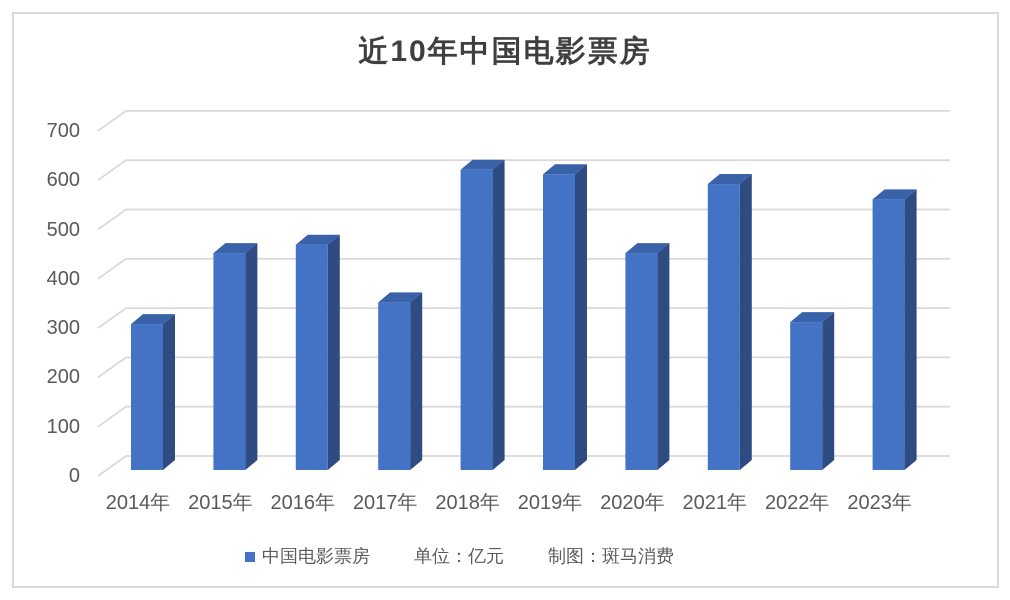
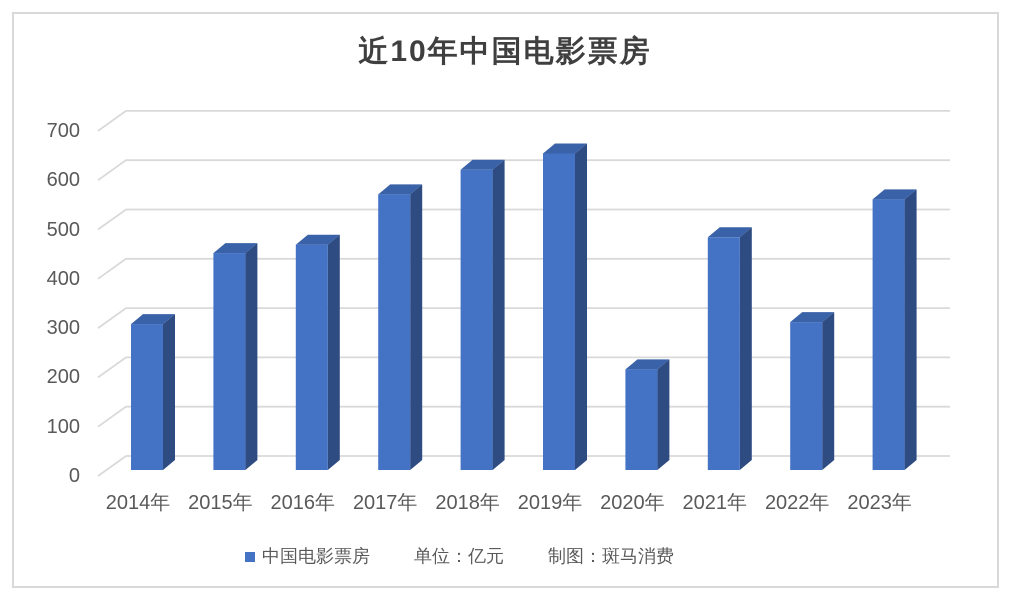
2017年: 340 -> 560
2019年: 600 -> 640
2020年: 440 -> 200
2021年: 580 -> 470
